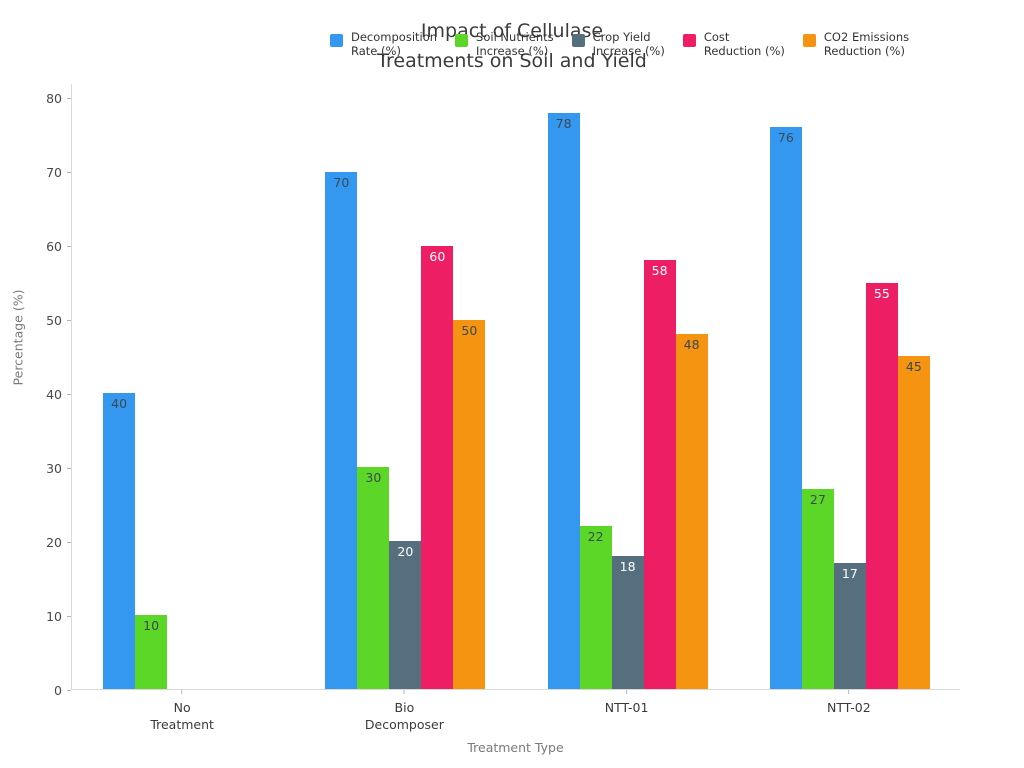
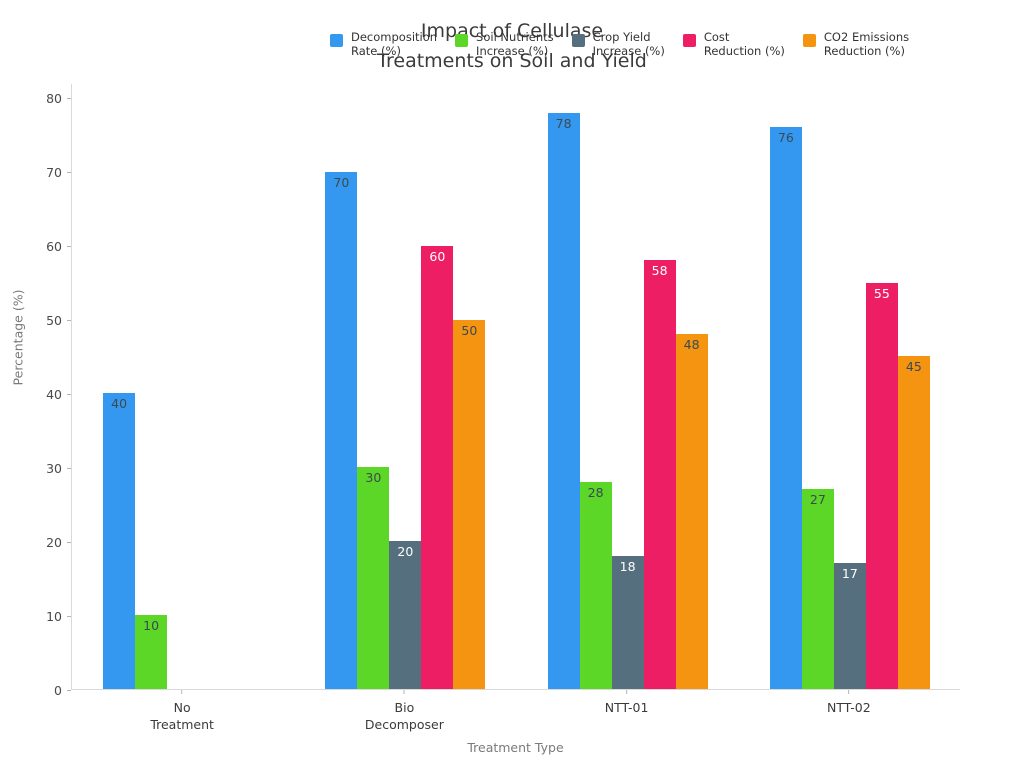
Soil Nutrients Increase (%)/NTT-01: 22 -> 28
